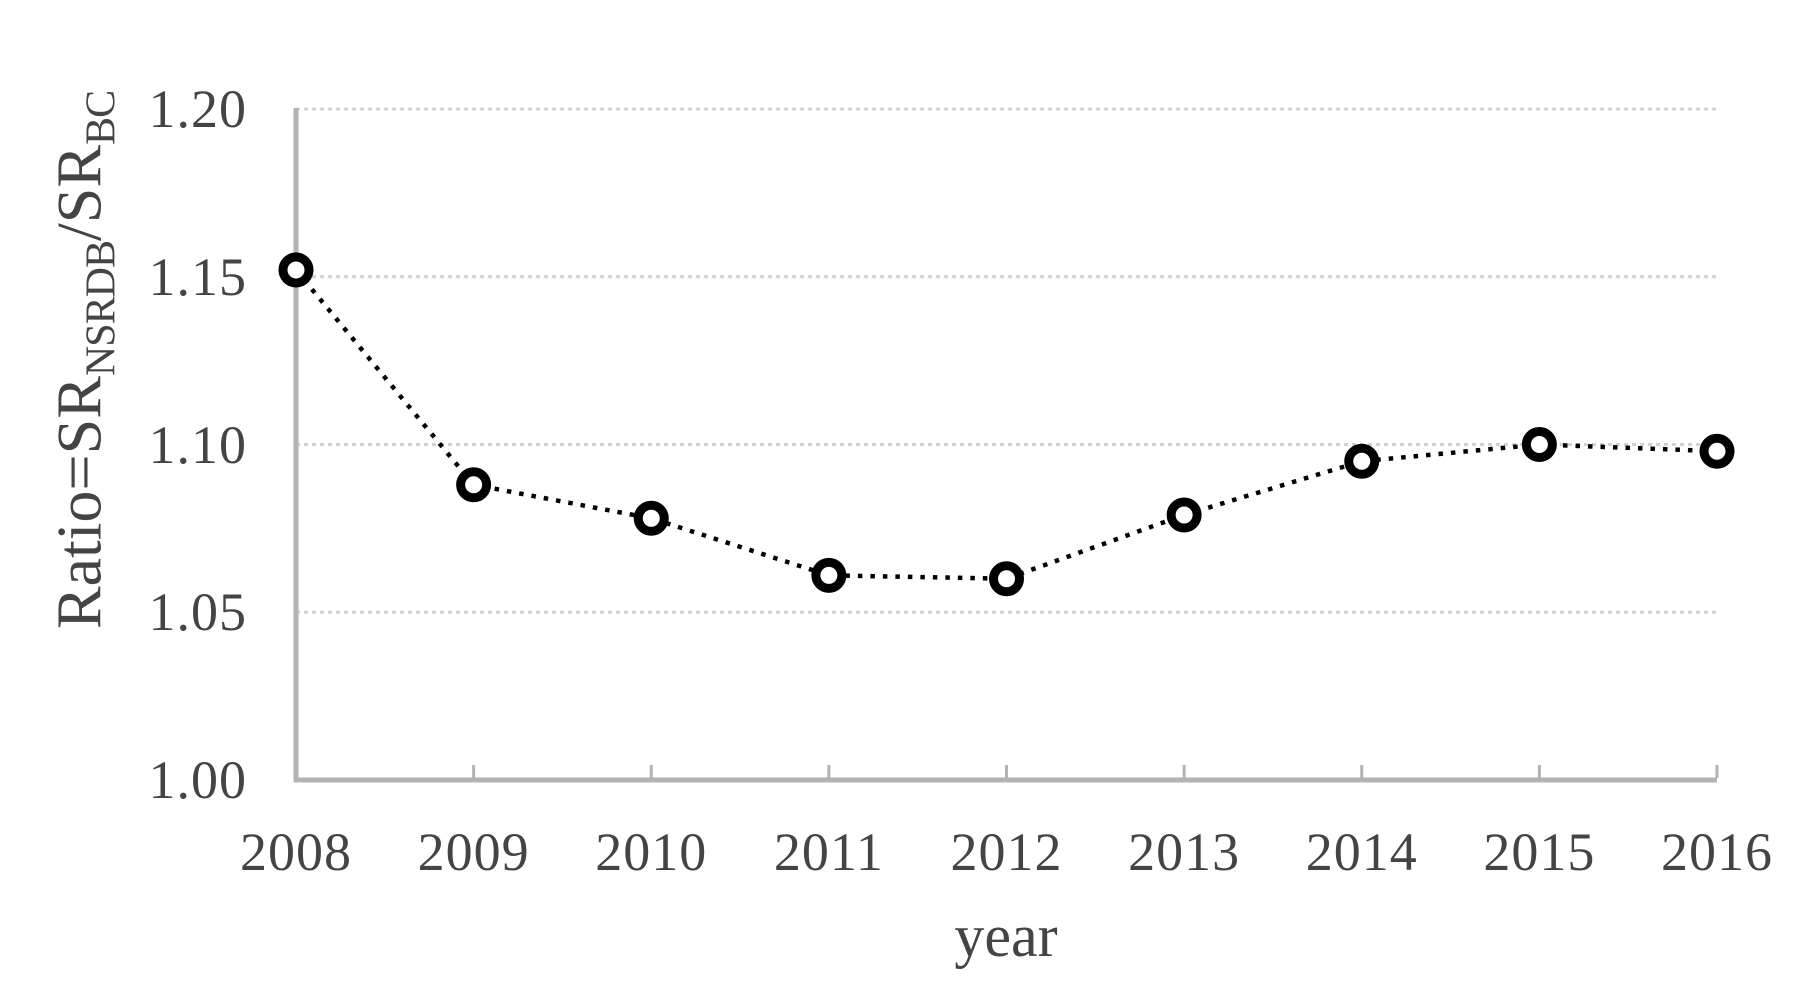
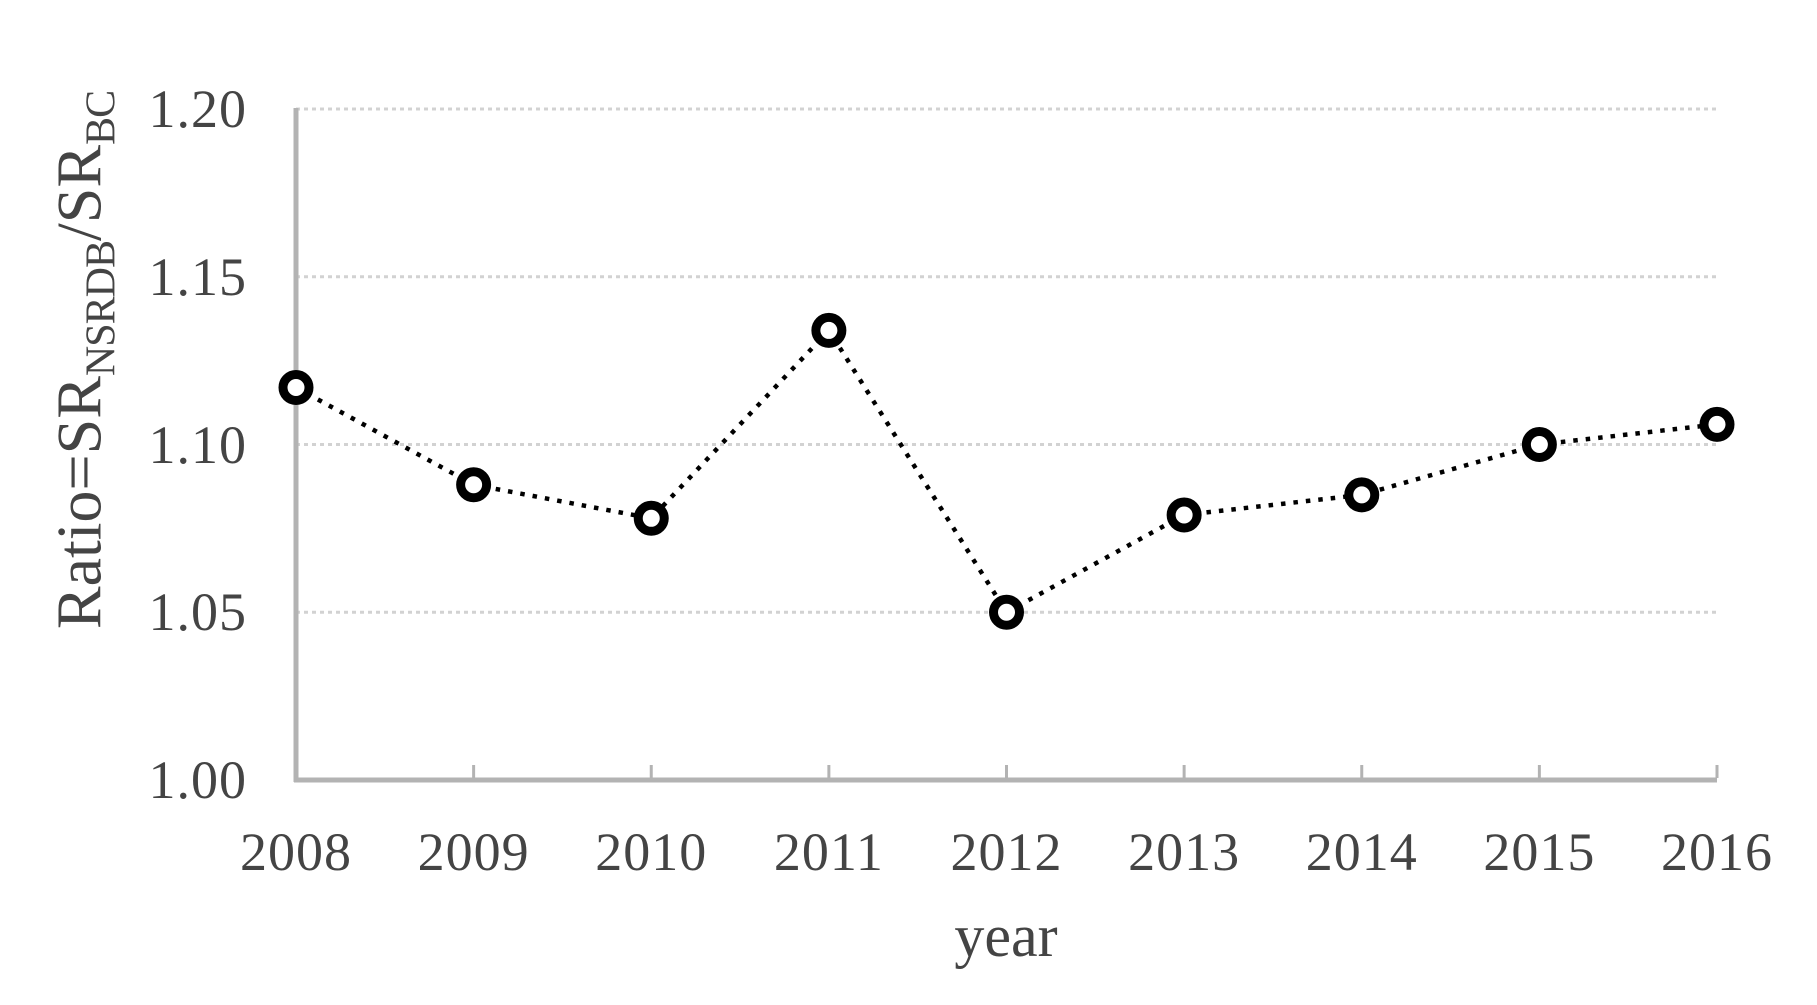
2008: 1.152 -> 1.117
2011: 1.061 -> 1.134
2012: 1.060 -> 1.050
2014: 1.095 -> 1.085
2016: 1.098 -> 1.106
